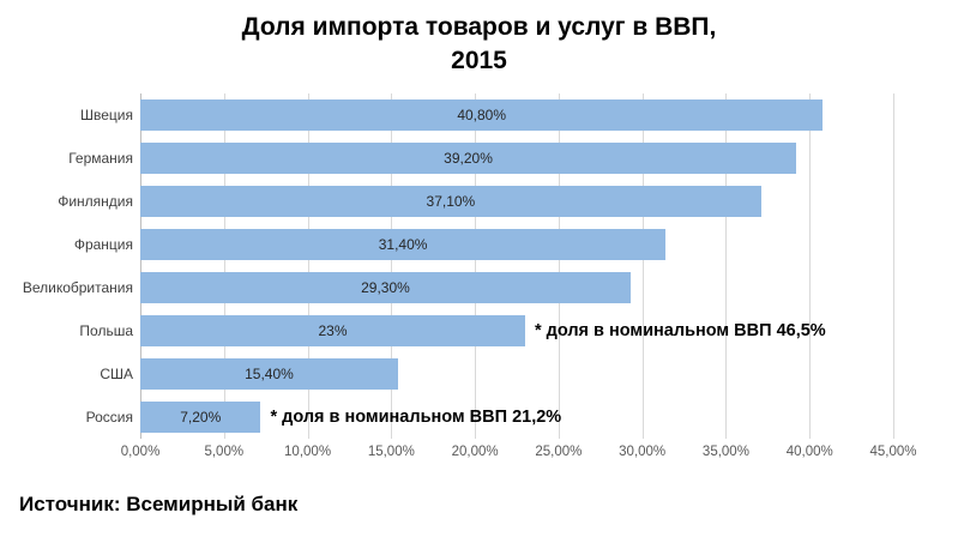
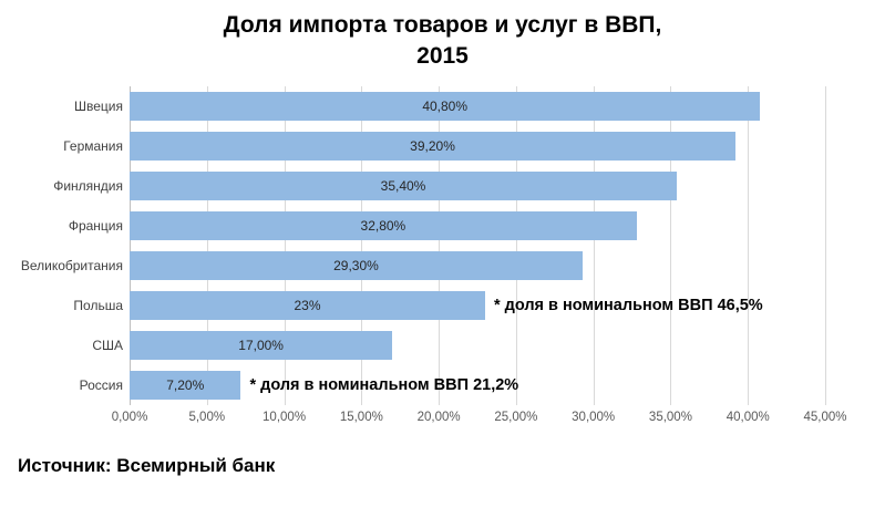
Финляндия: 37,10% -> 35,40%
Франция: 31,40% -> 32,80%
США: 15,40% -> 17,00%
